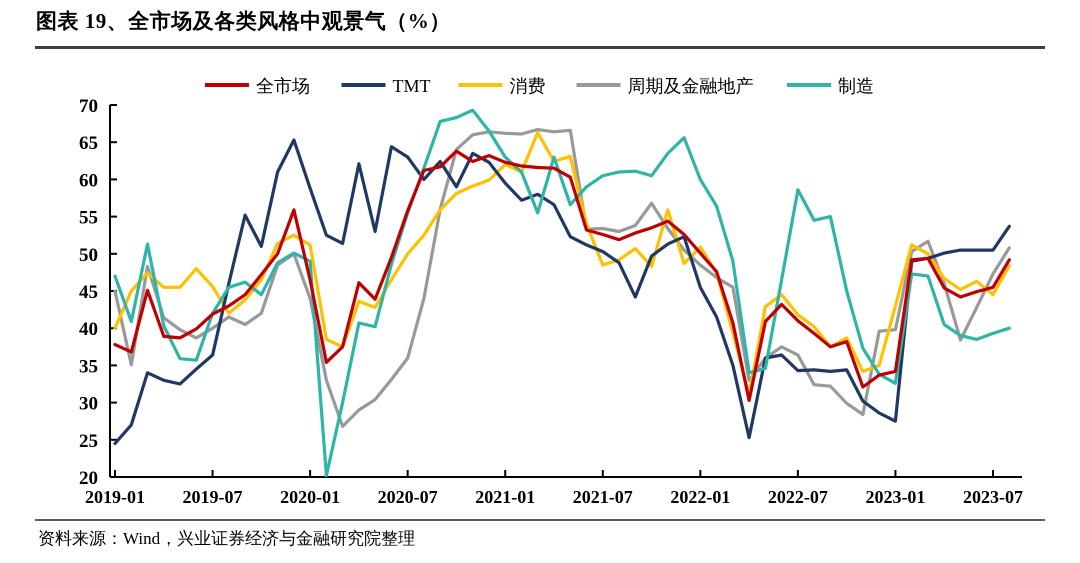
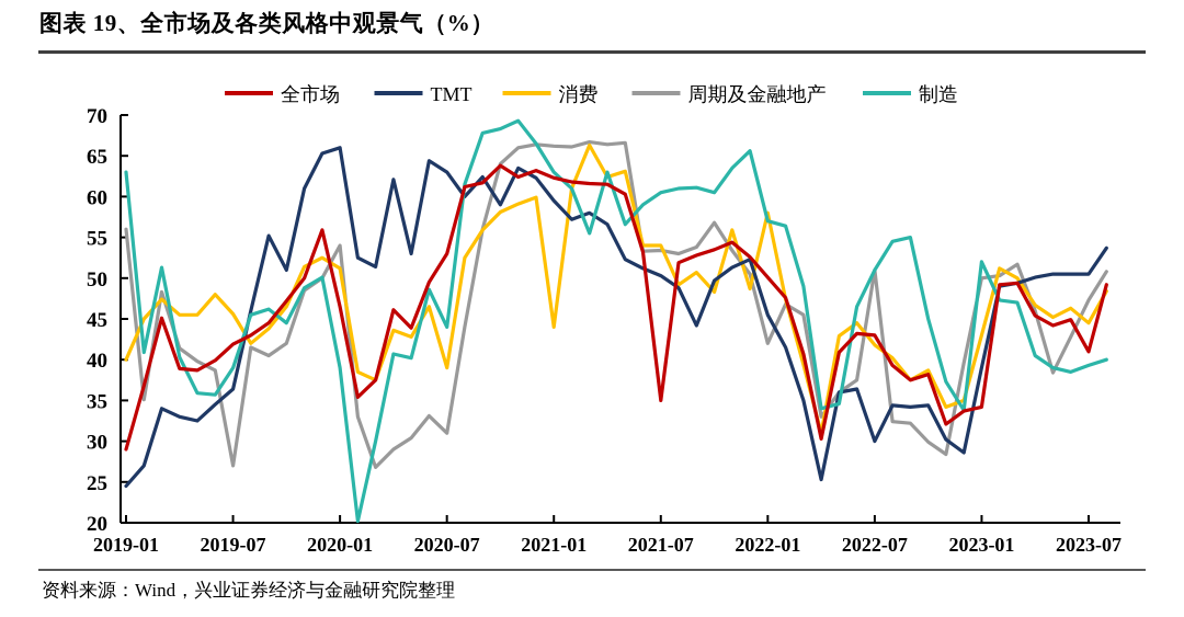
全市场/2019-01: 38 -> 29
周期及金融地产/2019-01: 45 -> 56
制造/2019-01: 47 -> 63
周期及金融地产/2019-07: 40 -> 27
制造/2019-07: 42 -> 39
TMT/2020-01: 59 -> 66
周期及金融地产/2020-01: 44 -> 54
制造/2020-01: 49 -> 39
全市场/2020-07: 56 -> 53
消费/2020-07: 50 -> 39
周期及金融地产/2020-07: 36 -> 31
制造/2020-07: 56 -> 44
消费/2021-01: 62 -> 44
全市场/2021-07: 53 -> 35
消费/2021-07: 48 -> 54
消费/2022-01: 51 -> 58
周期及金融地产/2022-01: 48 -> 42
制造/2022-01: 60 -> 57
全市场/2022-07: 41 -> 43
TMT/2022-07: 34 -> 30
周期及金融地产/2022-07: 36 -> 51
制造/2022-07: 59 -> 51
TMT/2023-01: 28 -> 39
周期及金融地产/2023-01: 40 -> 50
制造/2023-01: 33 -> 52
全市场/2023-07: 46 -> 41
